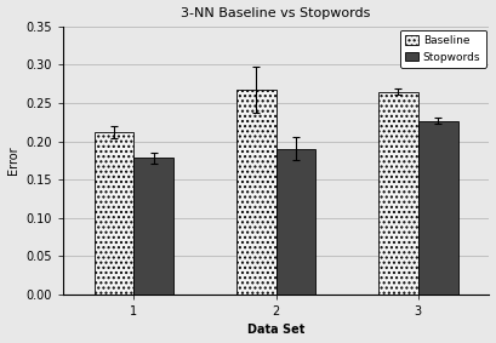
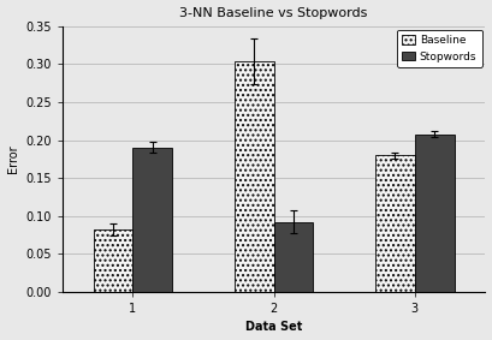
Baseline/1: 0.212 -> 0.082
Stopwords/1: 0.178 -> 0.190
Baseline/2: 0.268 -> 0.304
Stopwords/2: 0.190 -> 0.092
Baseline/3: 0.265 -> 0.180
Stopwords/3: 0.227 -> 0.208
